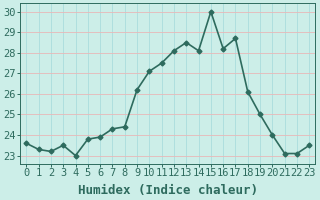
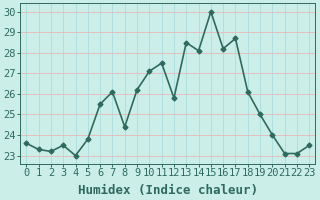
6: 23.9 -> 25.5
7: 24.3 -> 26.1
12: 28.1 -> 25.8
